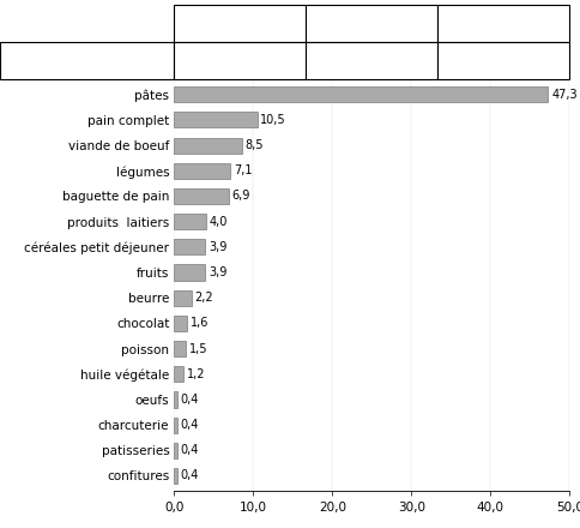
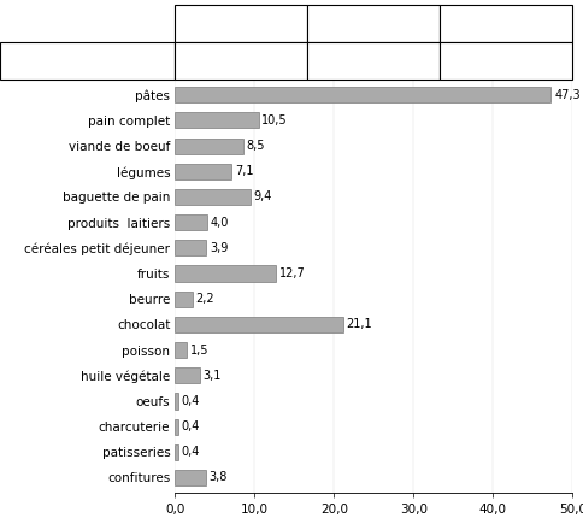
baguette de pain: 6,9 -> 9,4
fruits: 3,9 -> 12,7
chocolat: 1,6 -> 21,1
huile végétale: 1,2 -> 3,1
confitures: 0,4 -> 3,8
